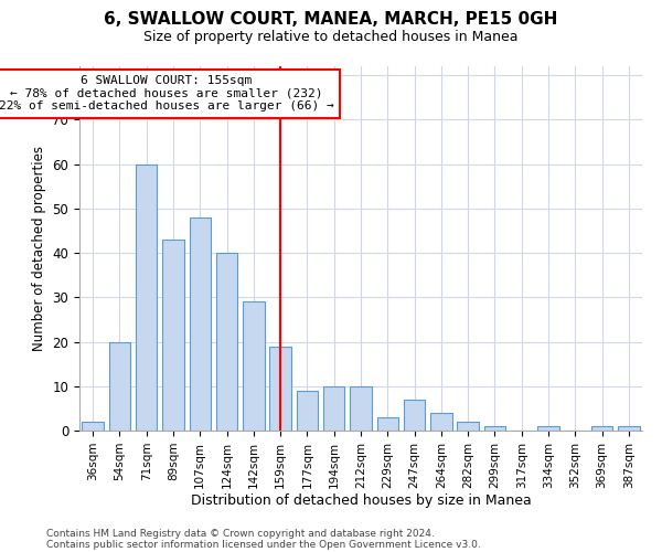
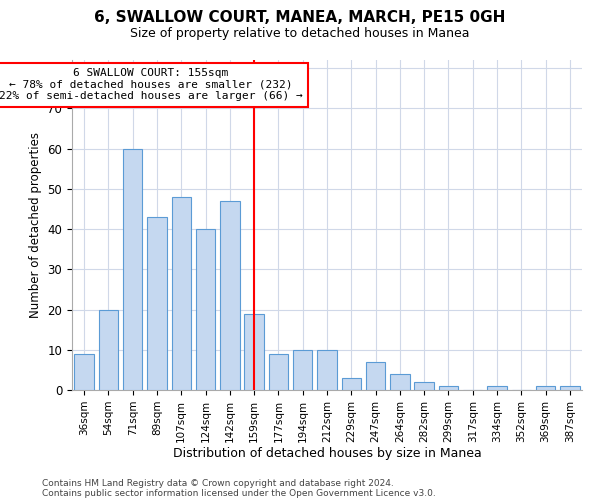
36sqm: 2 -> 9
142sqm: 29 -> 47
